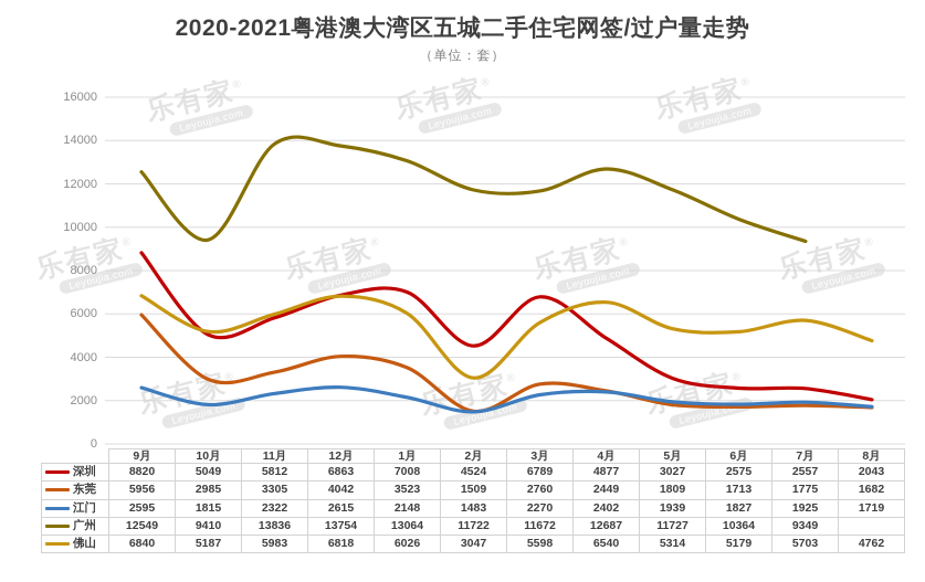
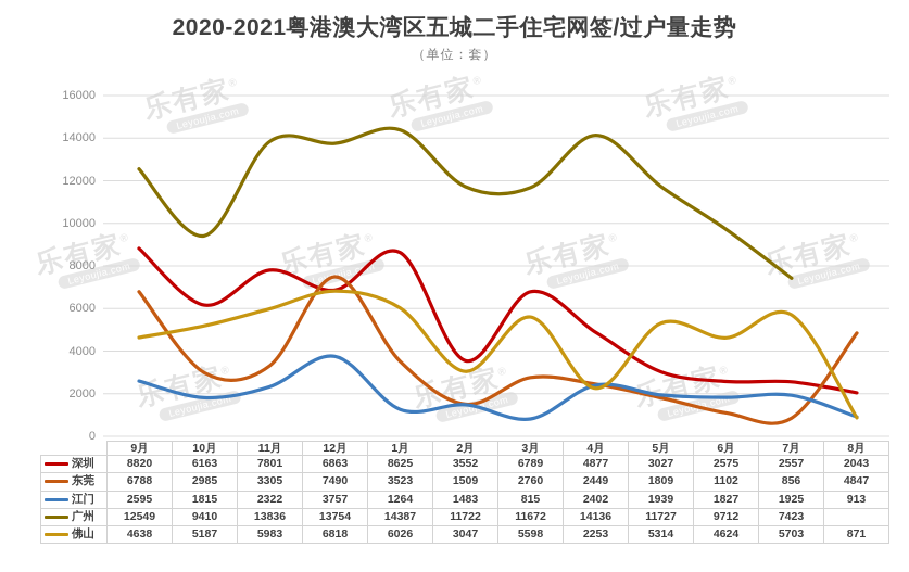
东莞/9月: 5956 -> 6788
佛山/9月: 6840 -> 4638
深圳/10月: 5049 -> 6163
深圳/11月: 5812 -> 7801
东莞/12月: 4042 -> 7490
江门/12月: 2615 -> 3757
深圳/1月: 7008 -> 8625
江门/1月: 2148 -> 1264
广州/1月: 13064 -> 14387
深圳/2月: 4524 -> 3552
江门/3月: 2270 -> 815
广州/4月: 12687 -> 14136
佛山/4月: 6540 -> 2253
东莞/6月: 1713 -> 1102
广州/6月: 10364 -> 9712
佛山/6月: 5179 -> 4624
东莞/7月: 1775 -> 856
广州/7月: 9349 -> 7423
东莞/8月: 1682 -> 4847
江门/8月: 1719 -> 913
佛山/8月: 4762 -> 871
